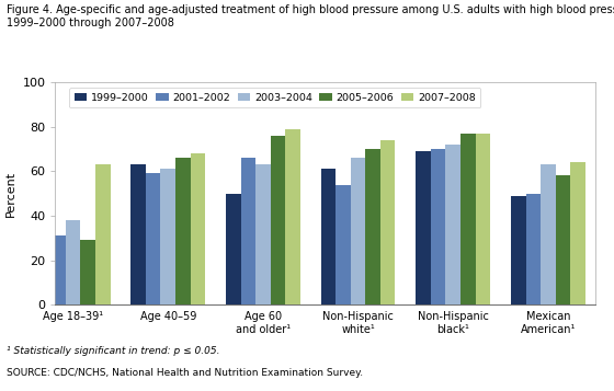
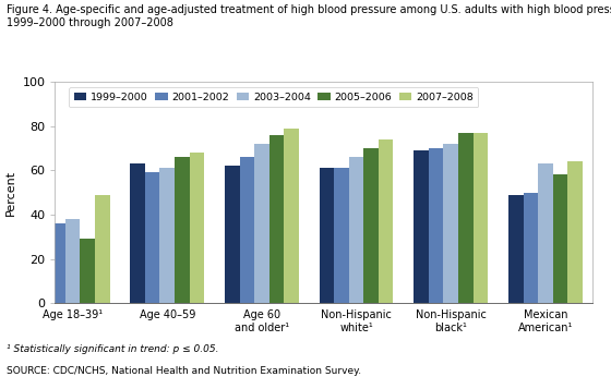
2001–2002/Age 18–39¹: 31 -> 36
2007–2008/Age 18–39¹: 63 -> 49
1999–2000/Age 60 and older¹: 50 -> 62
2003–2004/Age 60 and older¹: 63 -> 72
2001–2002/Non-Hispanic white¹: 54 -> 61
